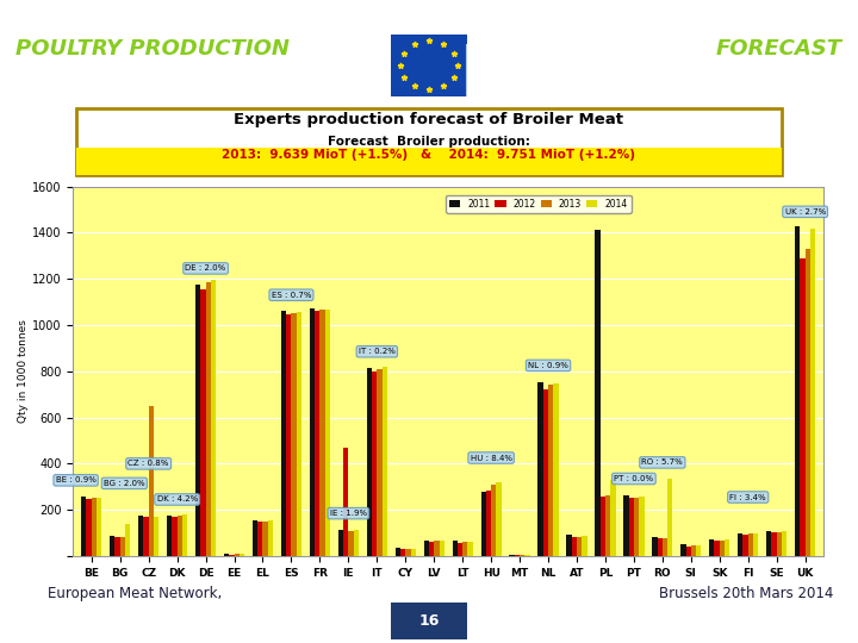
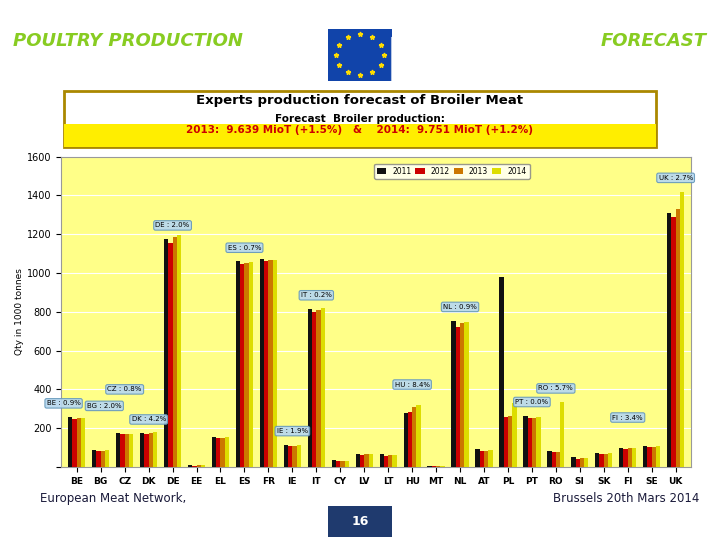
2014/BG: 140 -> 90
2013/CZ: 650 -> 170
2012/IE: 470 -> 110
2011/PL: 1410 -> 980
2011/UK: 1430 -> 1310
